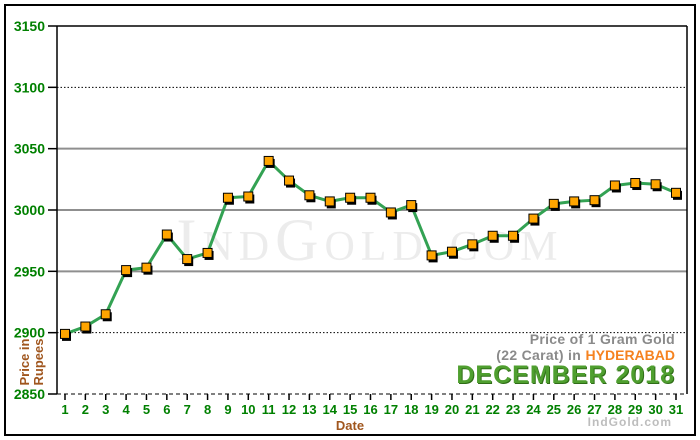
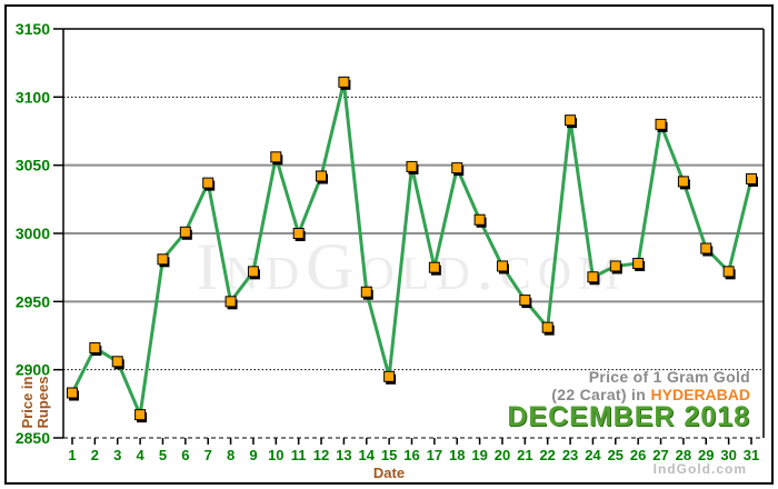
1: 2899 -> 2883
2: 2905 -> 2916
3: 2915 -> 2906
4: 2951 -> 2867
5: 2953 -> 2981
6: 2980 -> 3001
7: 2960 -> 3037
8: 2965 -> 2950
9: 3010 -> 2972
10: 3011 -> 3056
11: 3040 -> 3000
12: 3024 -> 3042
13: 3012 -> 3111
14: 3007 -> 2957
15: 3010 -> 2895
16: 3010 -> 3049
17: 2998 -> 2975
18: 3004 -> 3048
19: 2963 -> 3010
20: 2966 -> 2976
21: 2972 -> 2951
22: 2979 -> 2931
23: 2979 -> 3083
24: 2993 -> 2968
25: 3005 -> 2976
26: 3007 -> 2978
27: 3008 -> 3080
28: 3020 -> 3038
29: 3022 -> 2989
30: 3021 -> 2972
31: 3014 -> 3040
